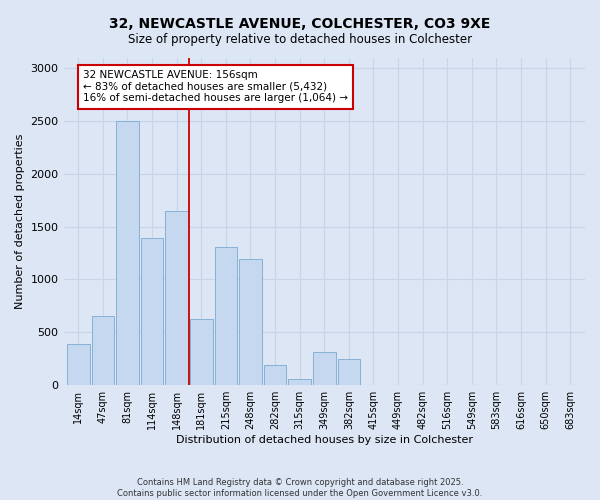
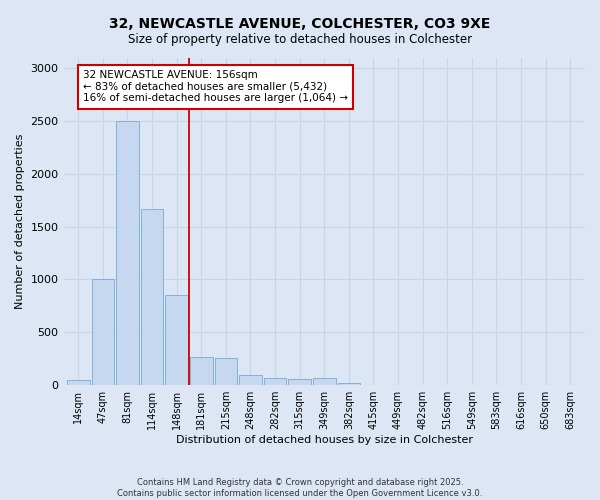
14sqm: 390 -> 50
47sqm: 650 -> 1000
114sqm: 1390 -> 1670
148sqm: 1650 -> 850
181sqm: 630 -> 270
215sqm: 1310 -> 260
248sqm: 1190 -> 100
282sqm: 190 -> 70
349sqm: 310 -> 60
382sqm: 250 -> 20
